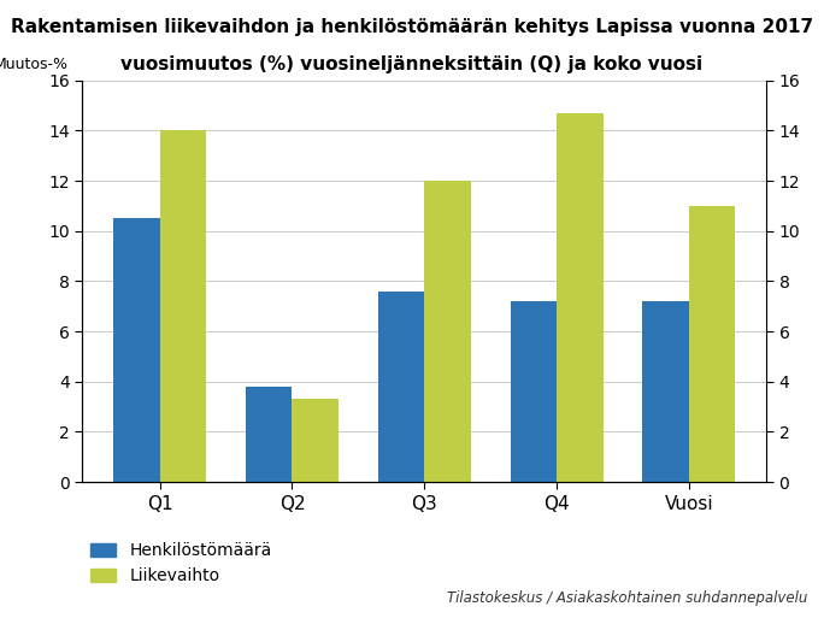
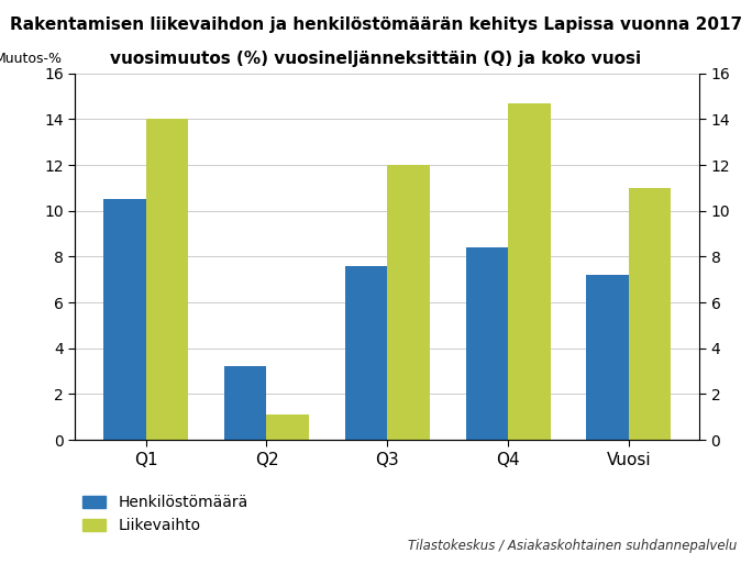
Henkilöstömäärä/Q2: 3.8 -> 3.2
Liikevaihto/Q2: 3.3 -> 1.1
Henkilöstömäärä/Q4: 7.2 -> 8.4
